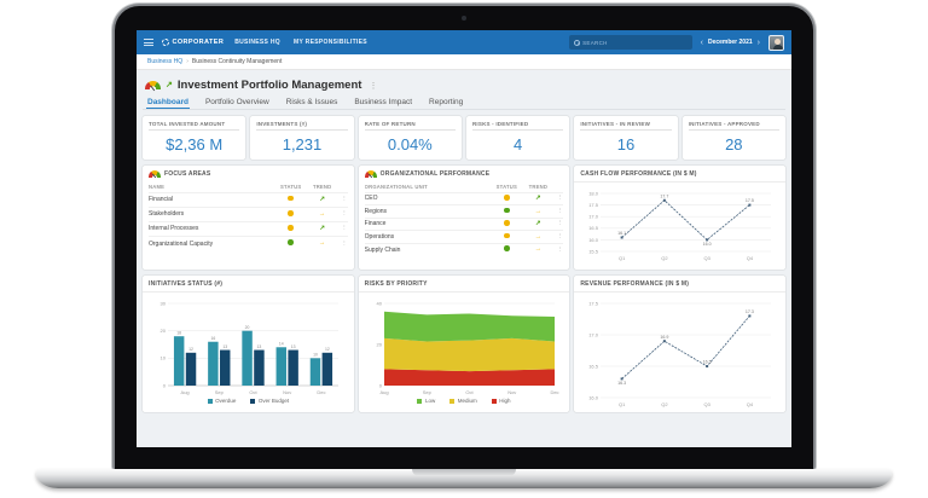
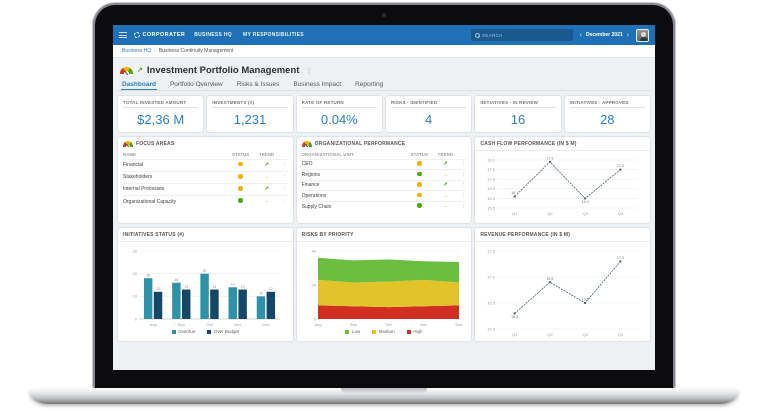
CASH FLOW PERFORMANCE (IN $ M)/Q2: 17.7 -> 17.9
